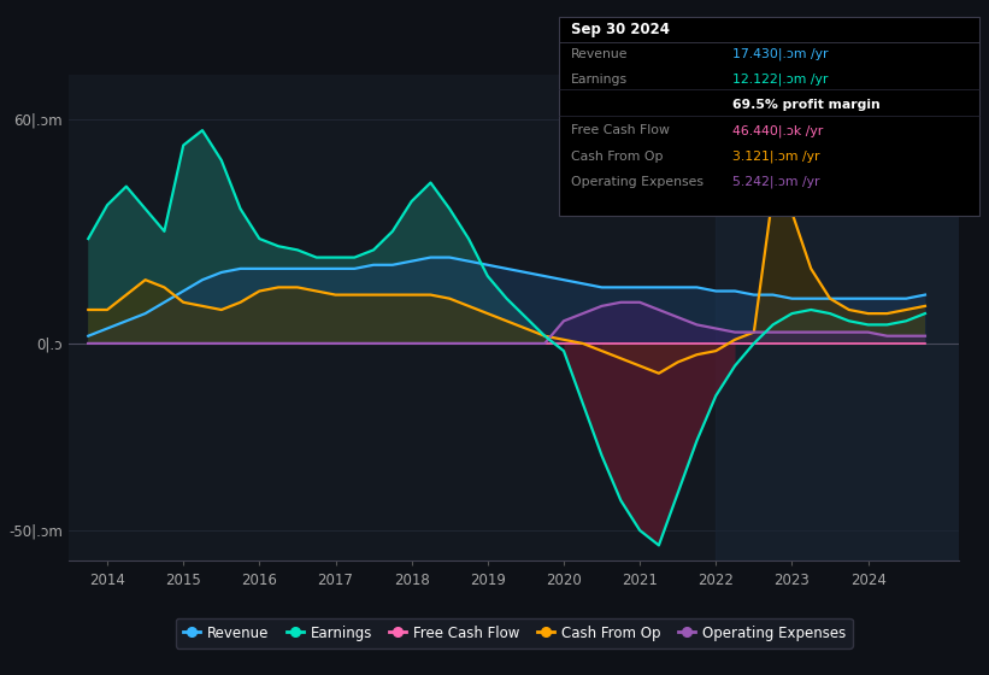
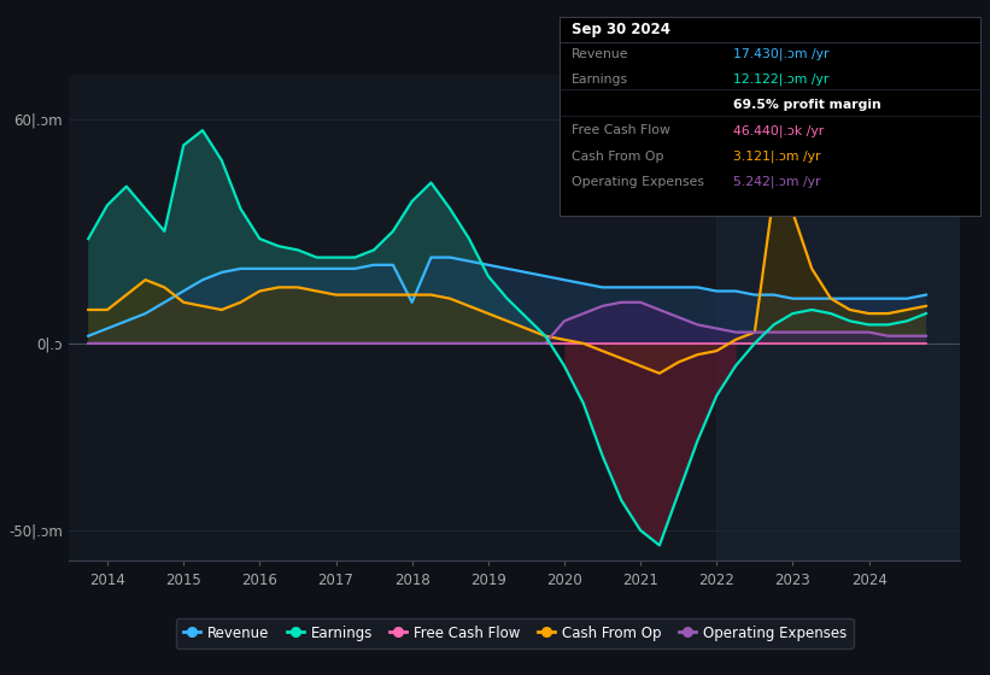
Revenue/2018: 22|.ɔm -> 11|.ɔm
Earnings/2020: -2|.ɔm -> -6|.ɔm
